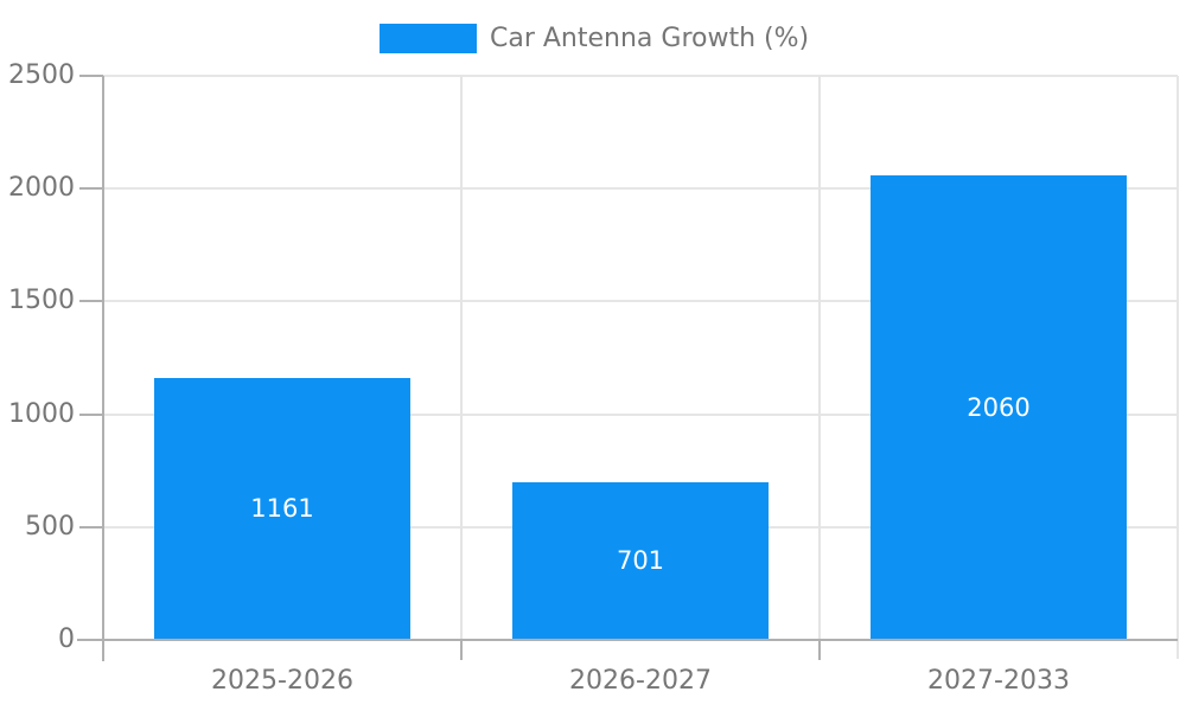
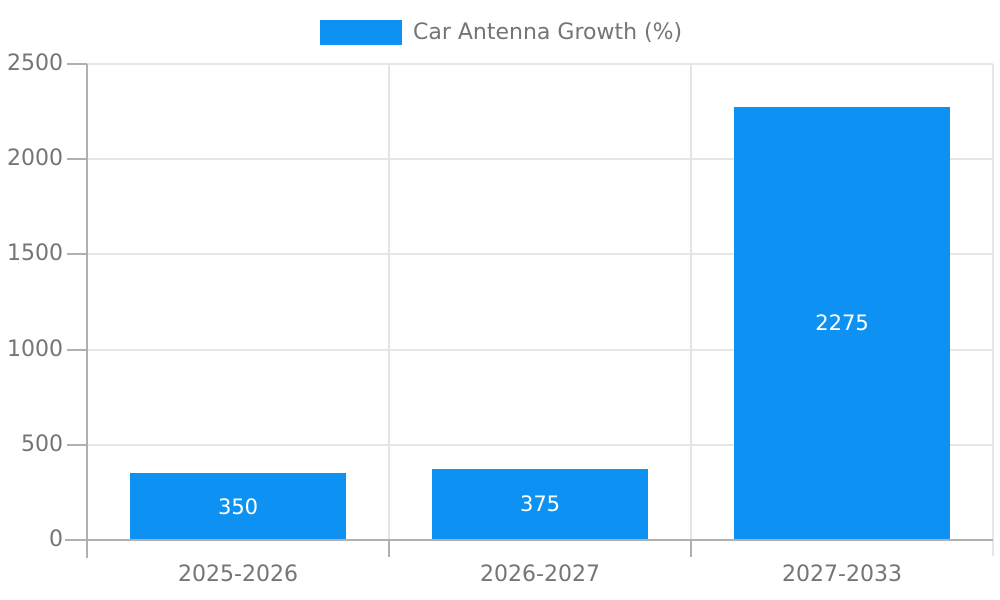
2025-2026: 1161 -> 350
2026-2027: 701 -> 375
2027-2033: 2060 -> 2275
